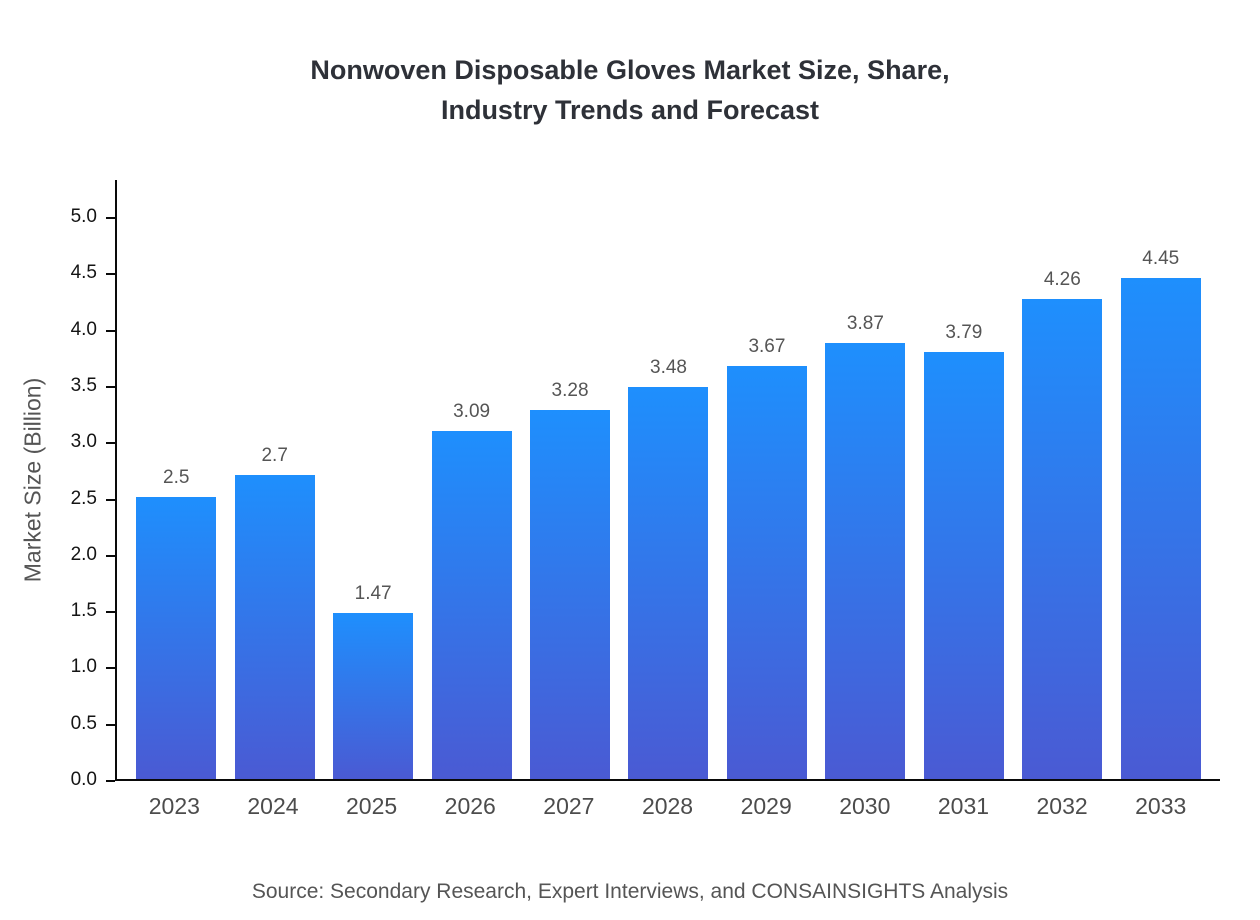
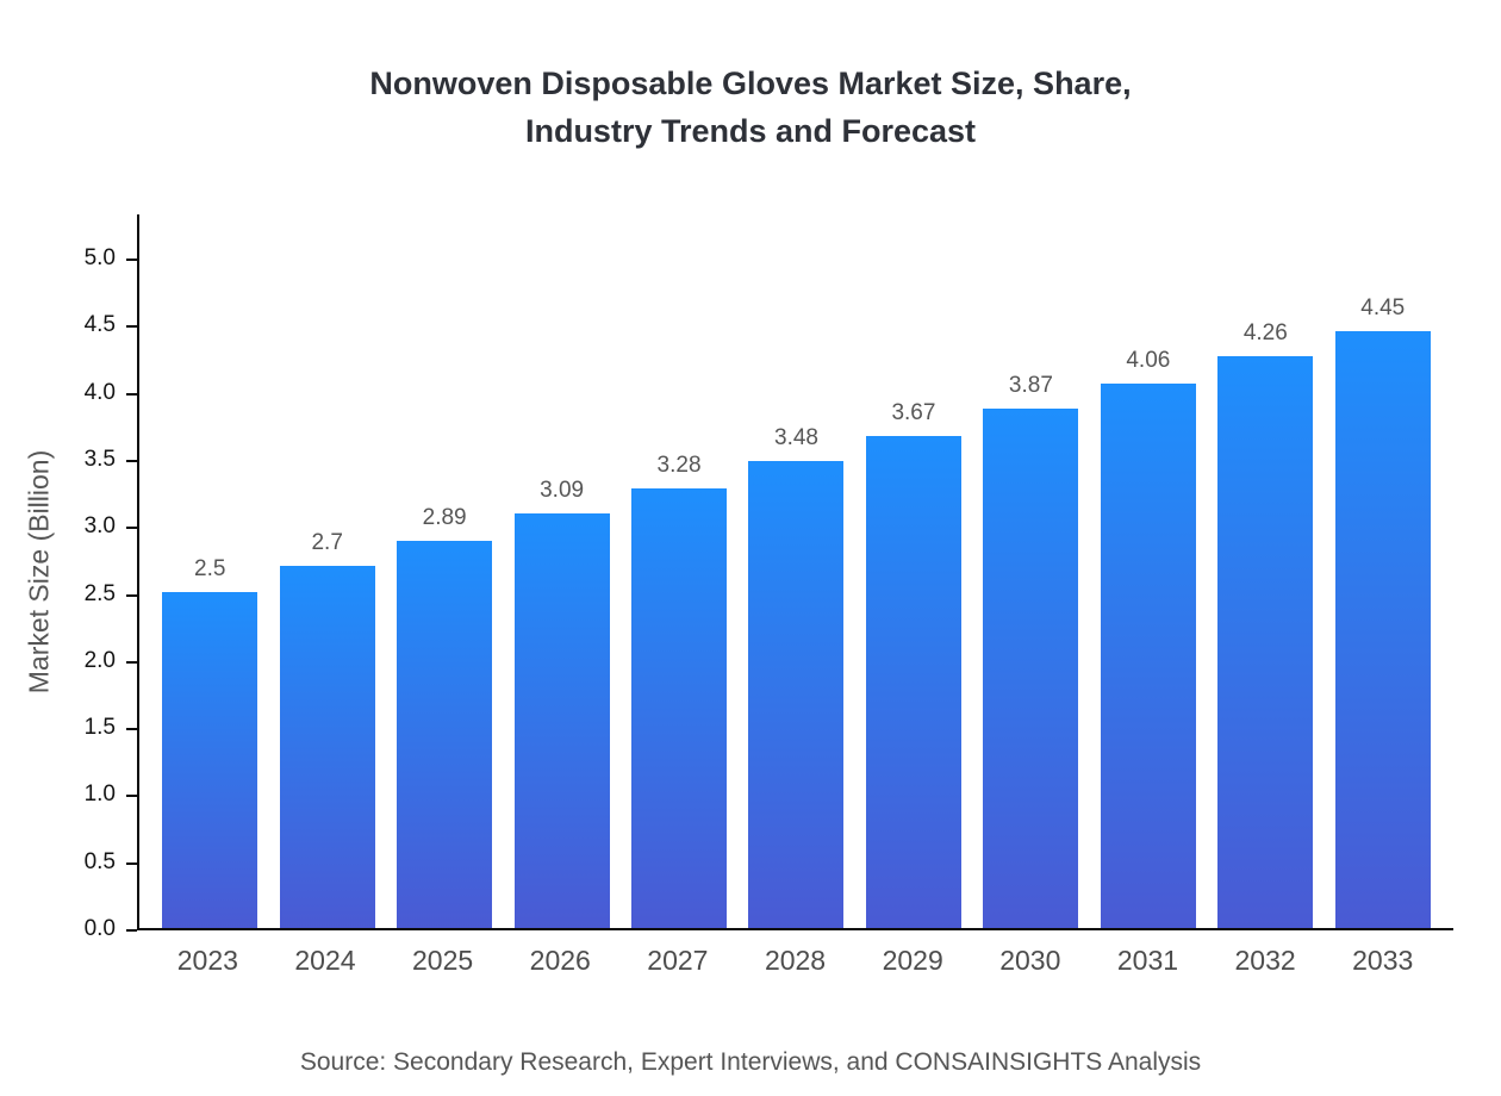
2025: 1.47 -> 2.89
2031: 3.79 -> 4.06
